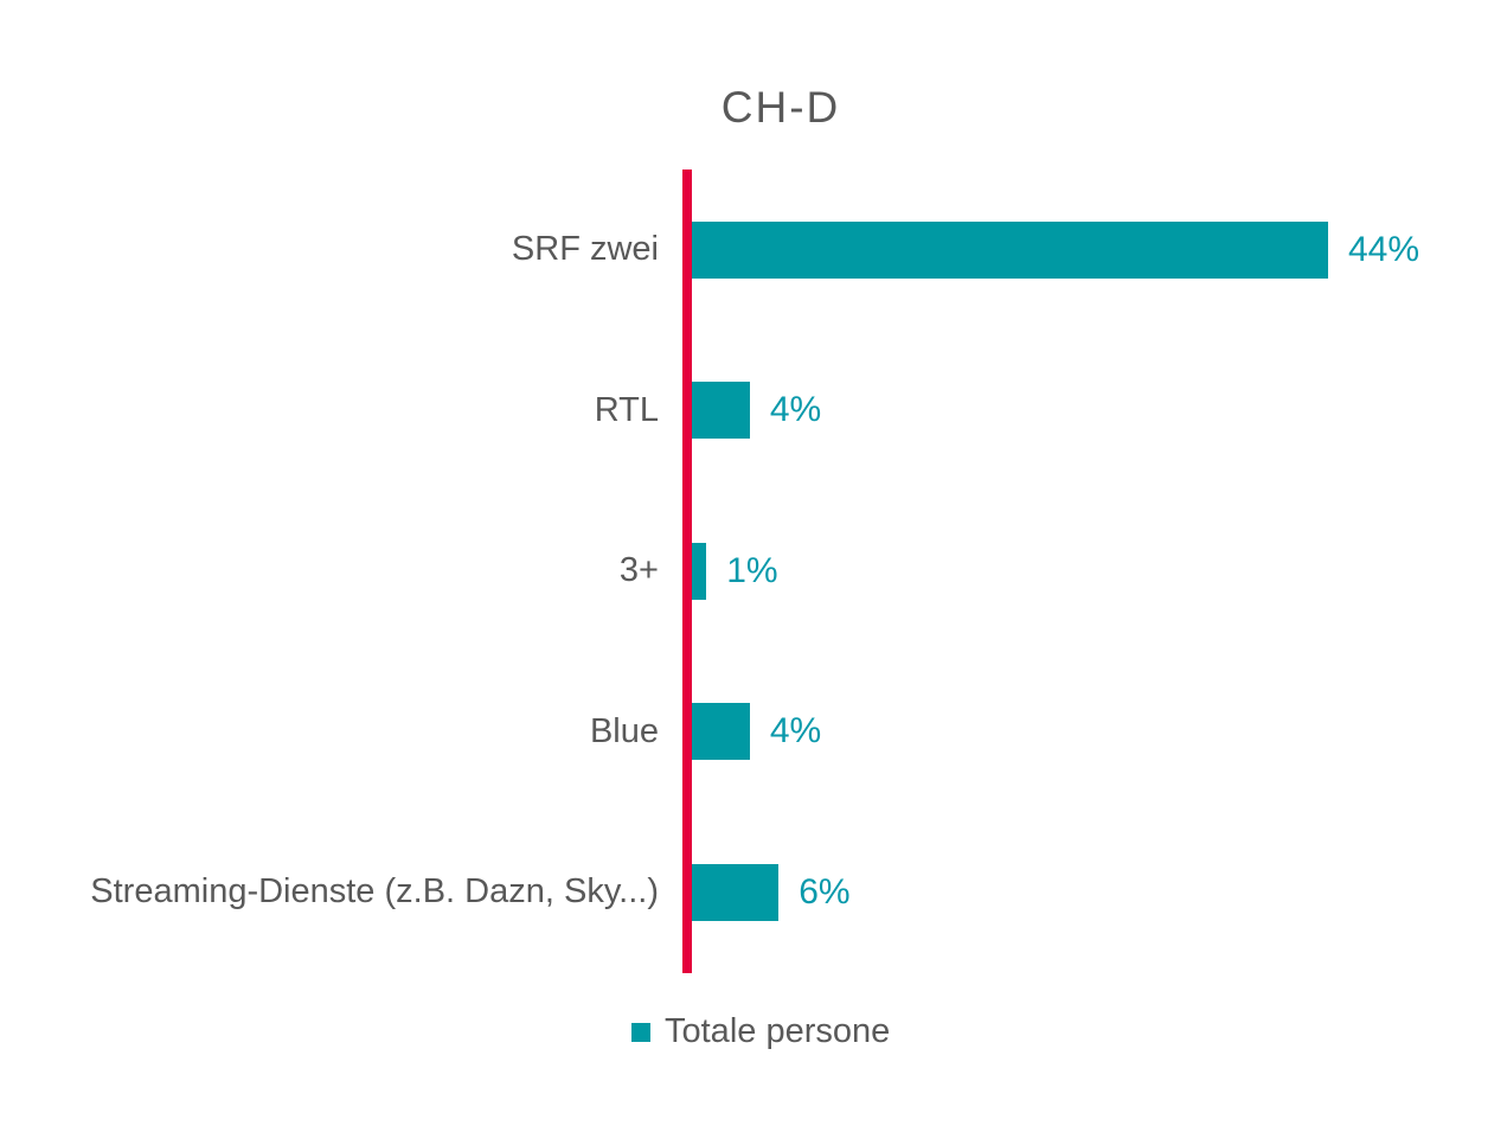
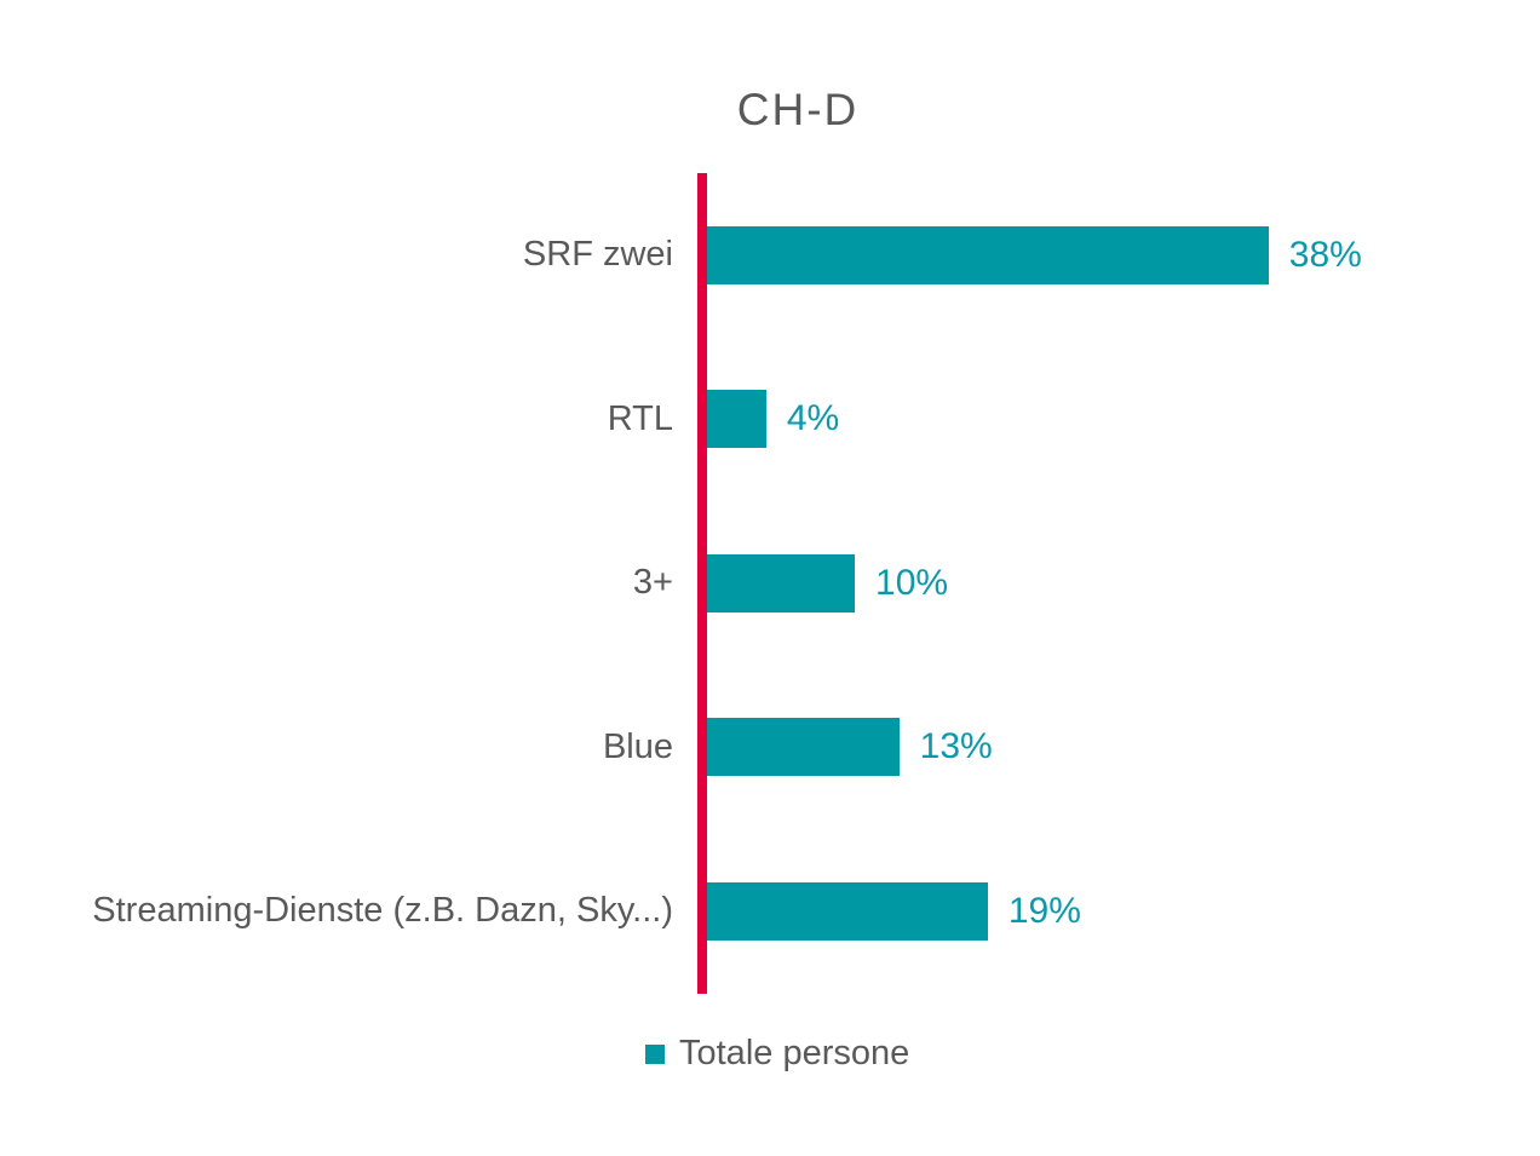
SRF zwei: 44% -> 38%
3+: 1% -> 10%
Blue: 4% -> 13%
Streaming-Dienste (z.B. Dazn, Sky...): 6% -> 19%
